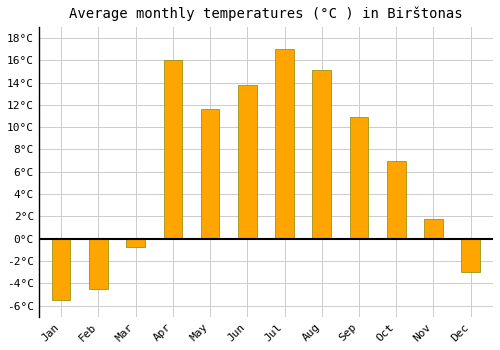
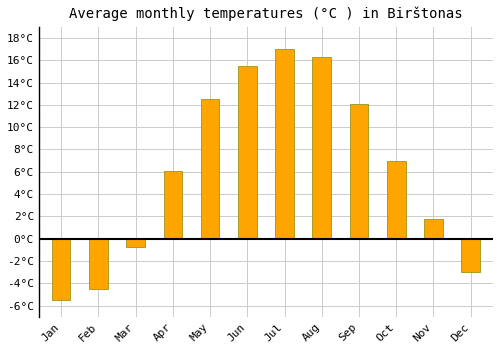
Apr: 16.0°C -> 6.1°C
May: 11.6°C -> 12.5°C
Jun: 13.8°C -> 15.5°C
Aug: 15.1°C -> 16.3°C
Sep: 10.9°C -> 12.1°C
